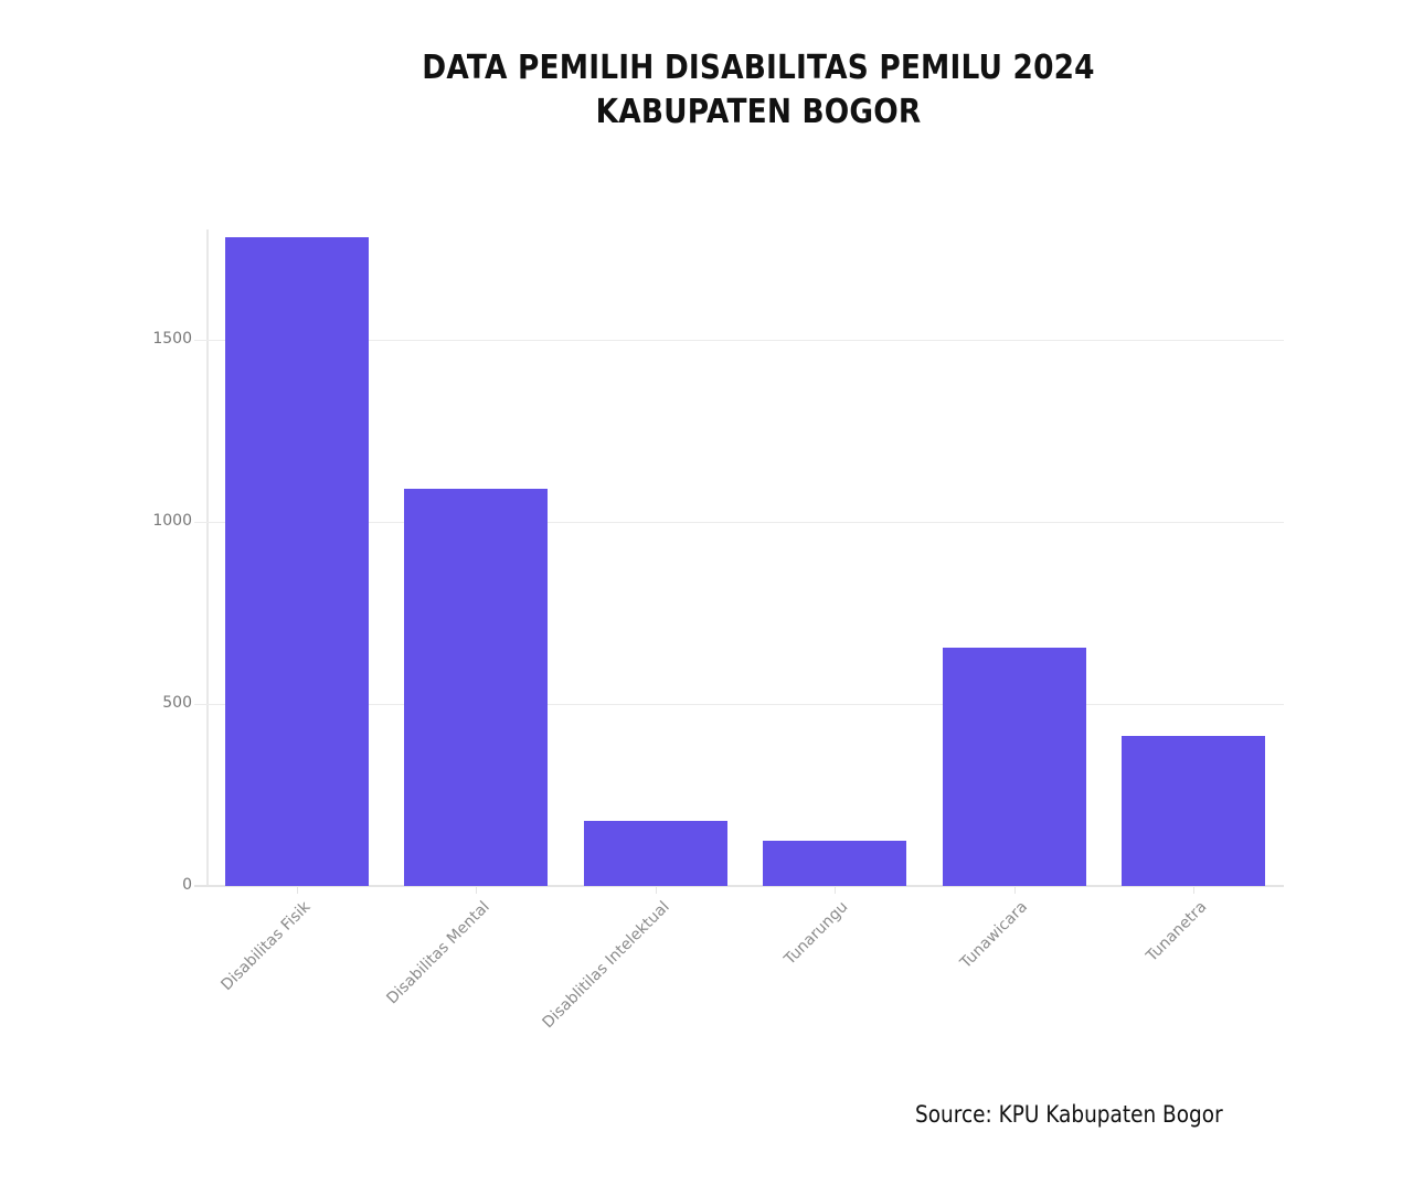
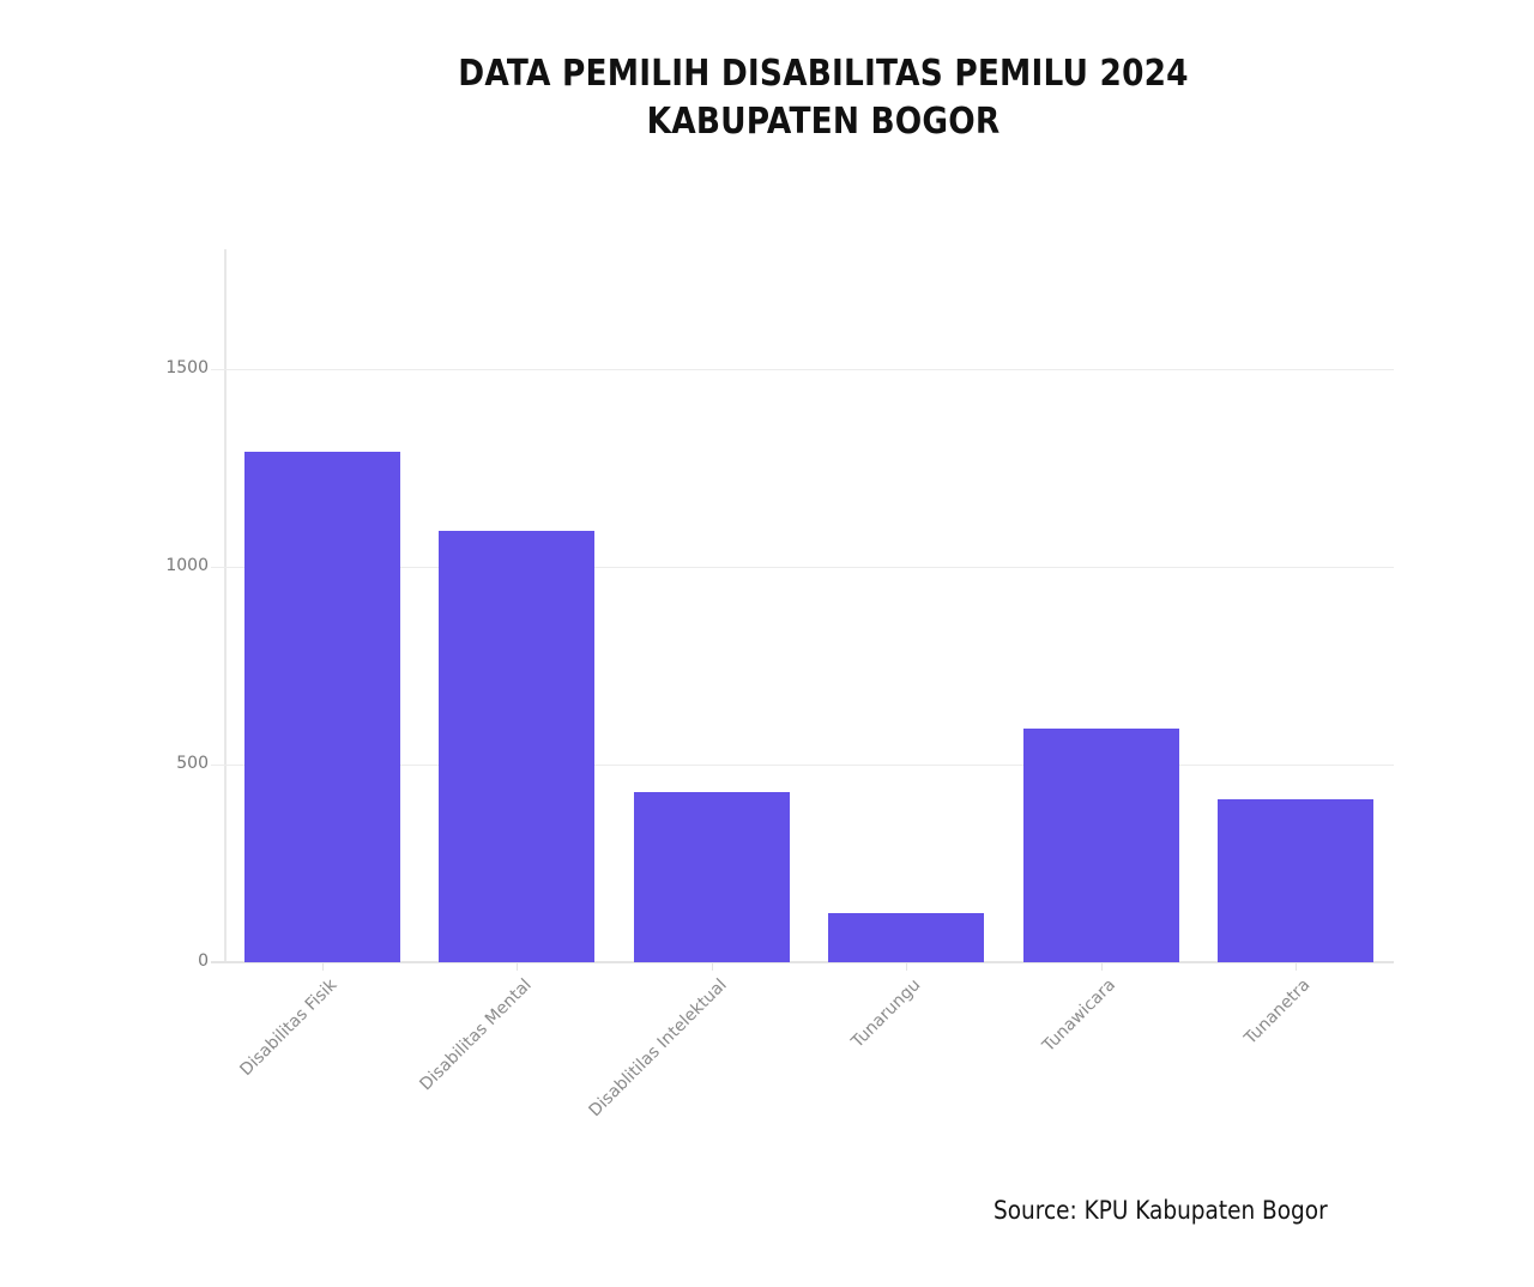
Disabilitas Fisik: 1780 -> 1290
Disablitilas Intelektual: 180 -> 430
Tunawicara: 660 -> 590
